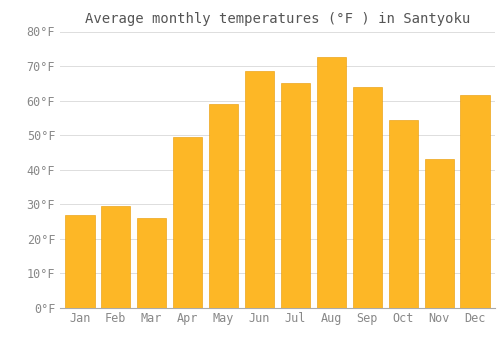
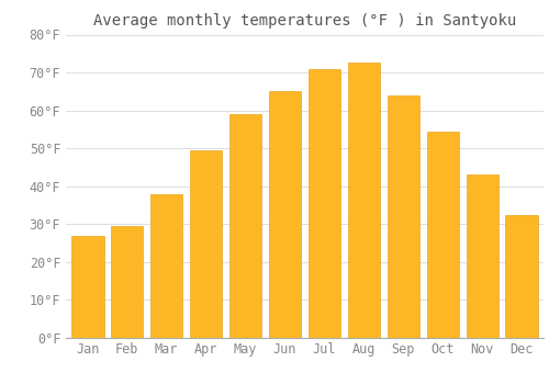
Mar: 26.0°F -> 38.0°F
Jun: 68.5°F -> 65.0°F
Jul: 65.0°F -> 71.0°F
Dec: 61.5°F -> 32.5°F
